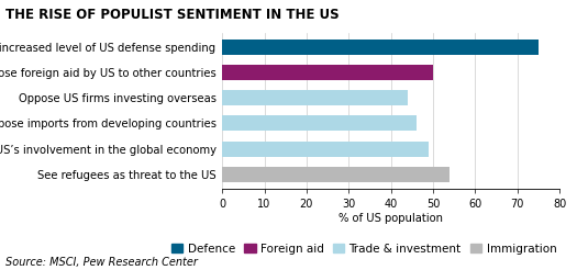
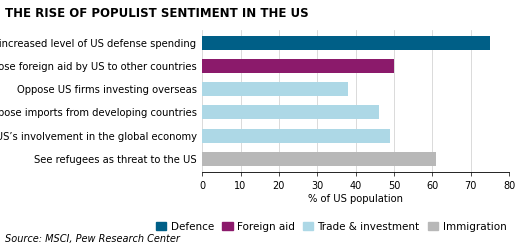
Oppose US firms investing overseas: 44 -> 38
See refugees as threat to the US: 54 -> 61
